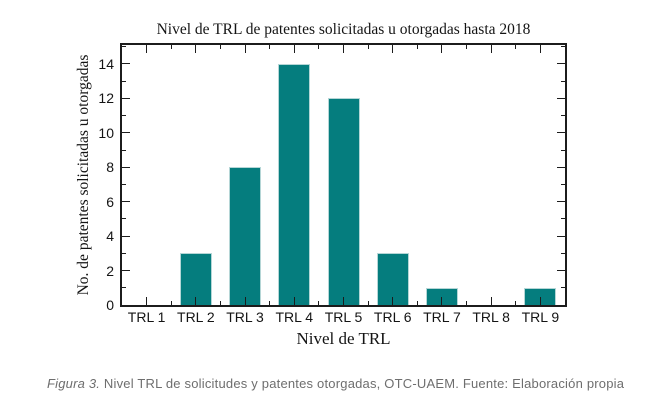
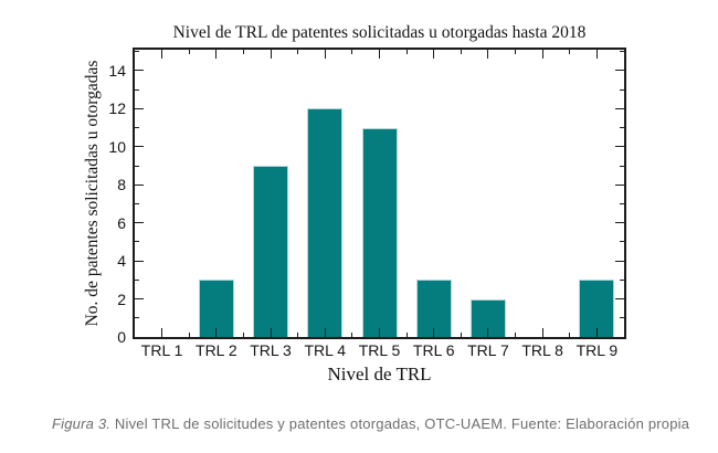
TRL 3: 8 -> 9
TRL 4: 14 -> 12
TRL 5: 12 -> 11
TRL 7: 1 -> 2
TRL 9: 1 -> 3
